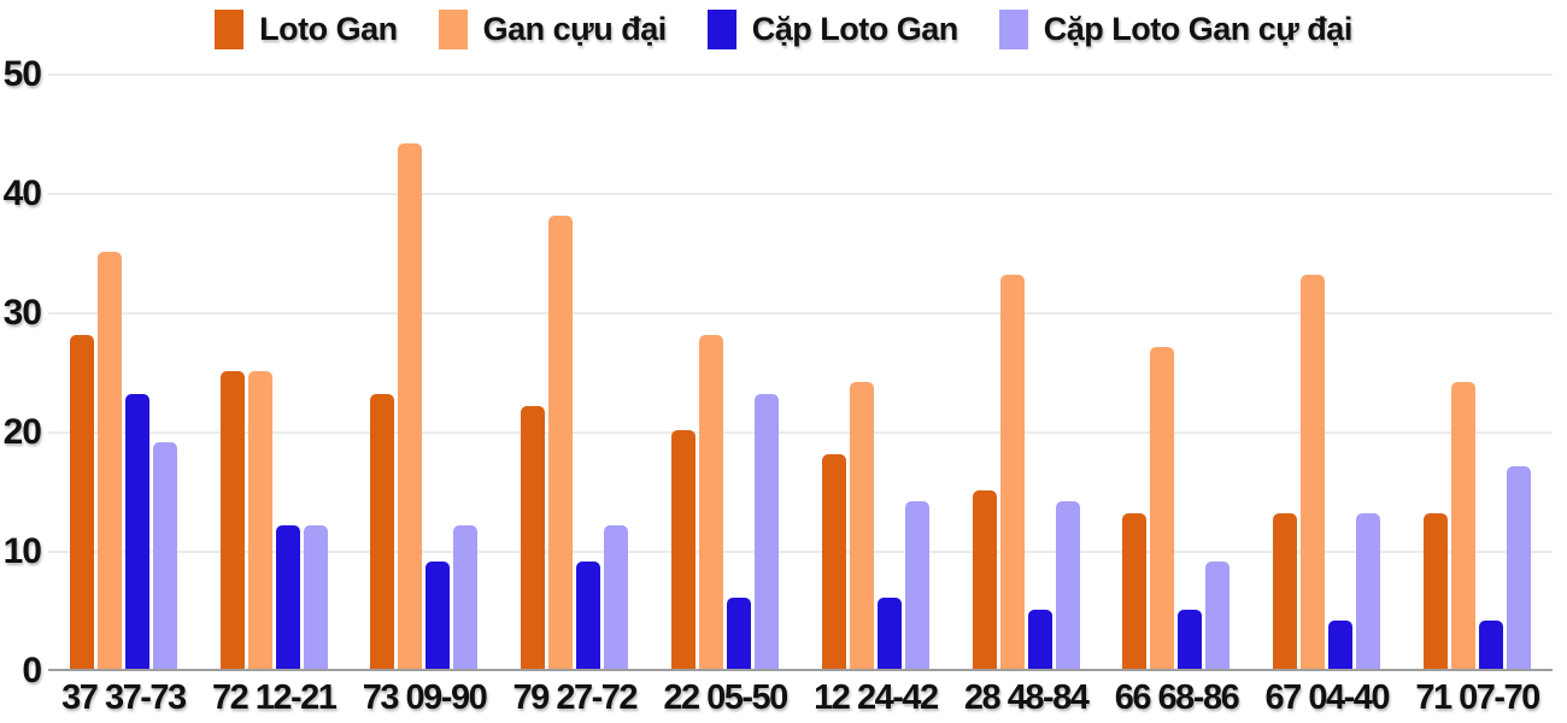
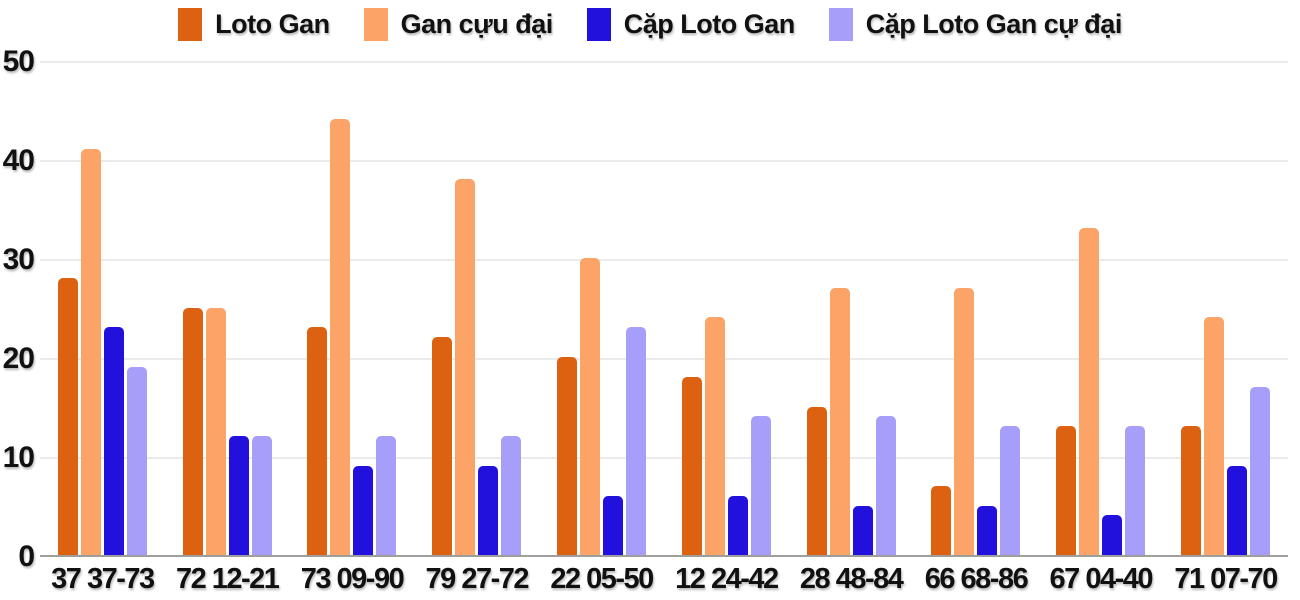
Gan cựu đại/37 37-73: 35 -> 41
Gan cựu đại/22 05-50: 28 -> 30
Gan cựu đại/28 48-84: 33 -> 27
Loto Gan/66 68-86: 13 -> 7
Cặp Loto Gan cự đại/66 68-86: 9 -> 13
Cặp Loto Gan/71 07-70: 4 -> 9
